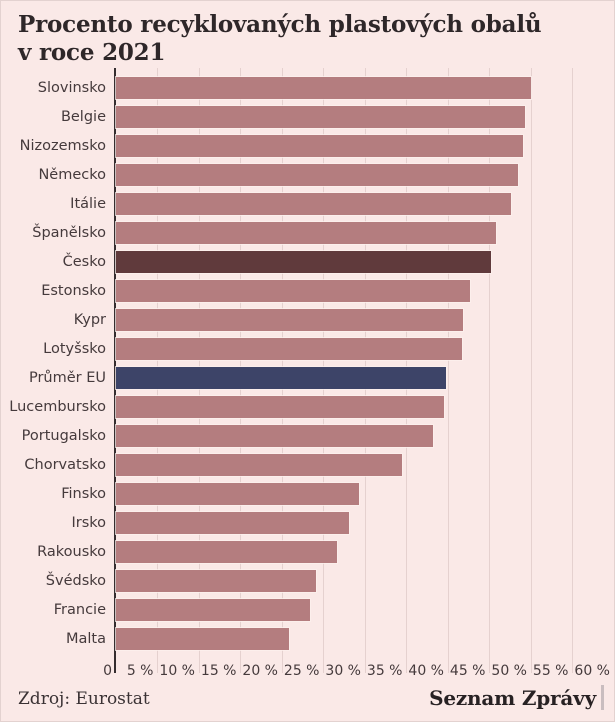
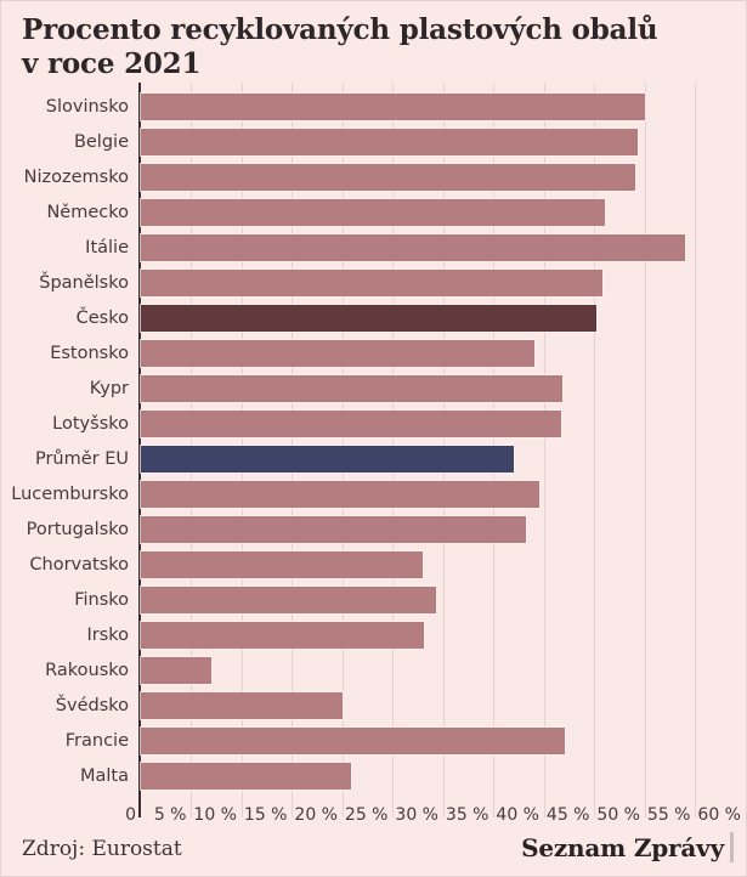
Německo: 48% -> 46%
Itálie: 48% -> 54%
Estonsko: 43% -> 39%
Průměr EU: 40% -> 37%
Chorvatsko: 34% -> 28%
Rakousko: 27% -> 7%
Švédsko: 24% -> 20%
Francie: 23% -> 42%
